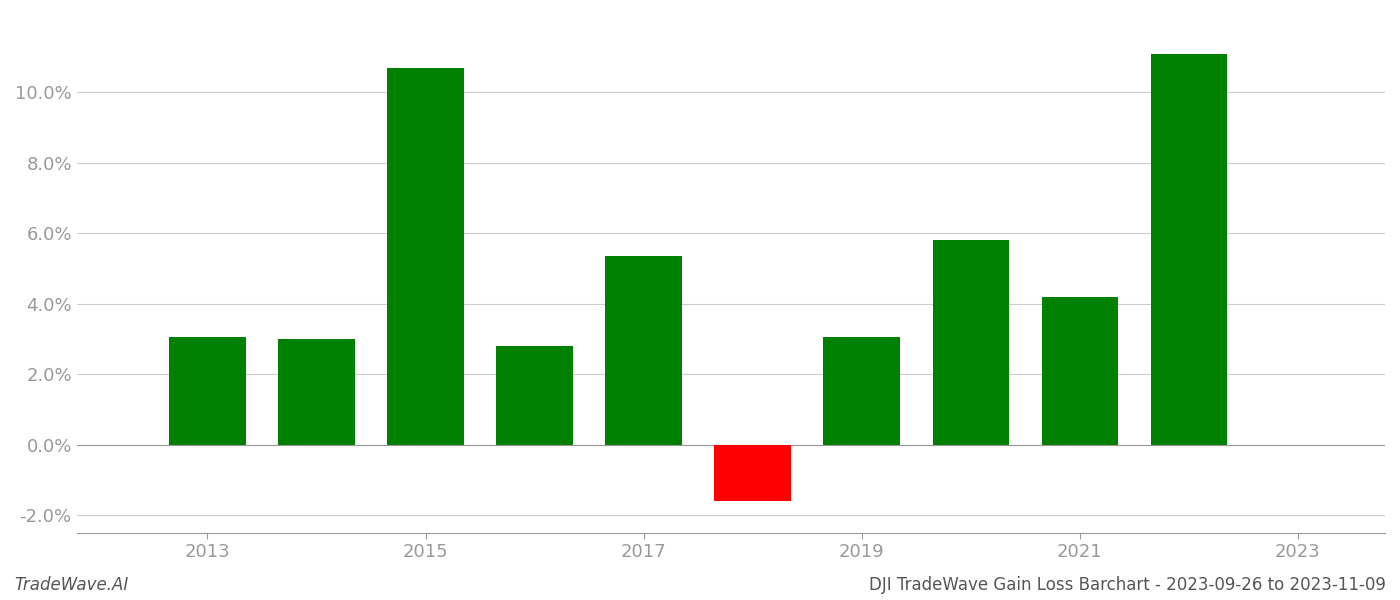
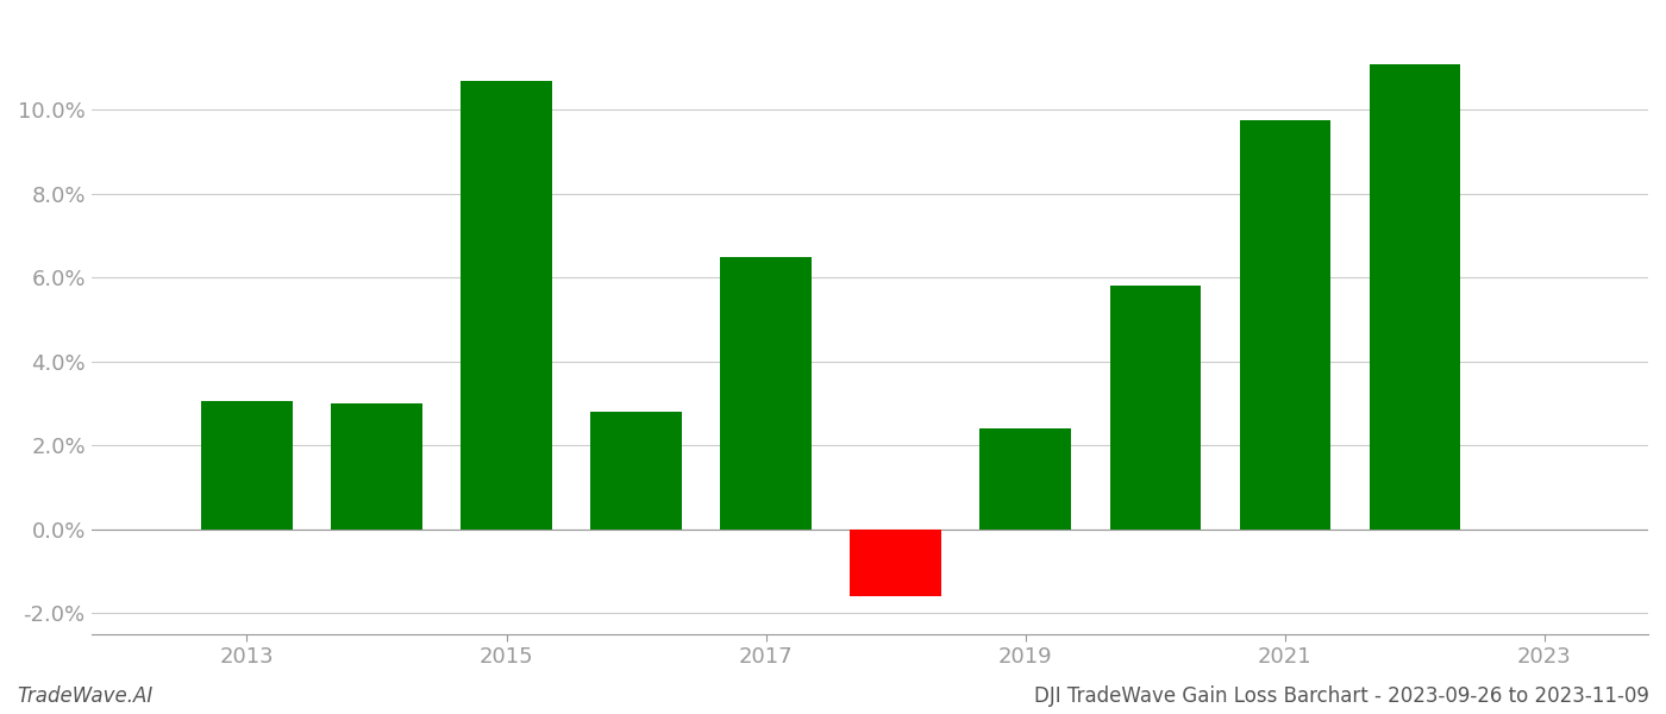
2017: 5.35% -> 6.50%
2019: 3.05% -> 2.40%
2021: 4.20% -> 9.75%
